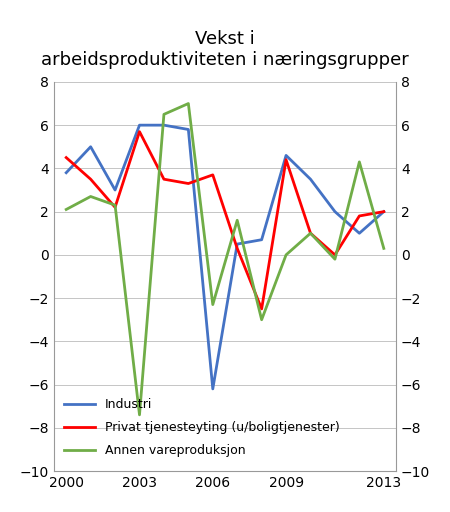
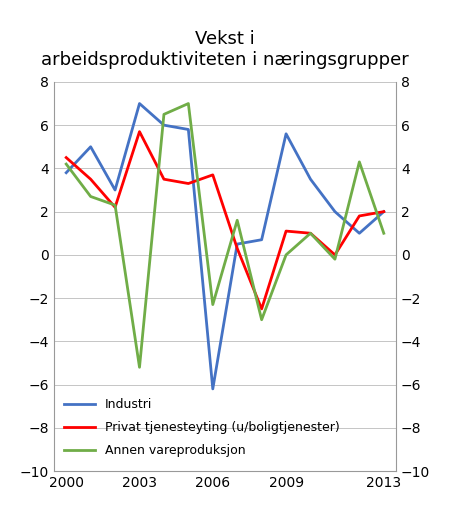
Annen vareproduksjon/2000: 2.1 -> 4.2
Industri/2003: 6.0 -> 7.0
Annen vareproduksjon/2003: -7.4 -> -5.2
Industri/2009: 4.6 -> 5.6
Privat tjenesteyting (u/boligtjenester)/2009: 4.4 -> 1.1
Annen vareproduksjon/2013: 0.3 -> 1.0
